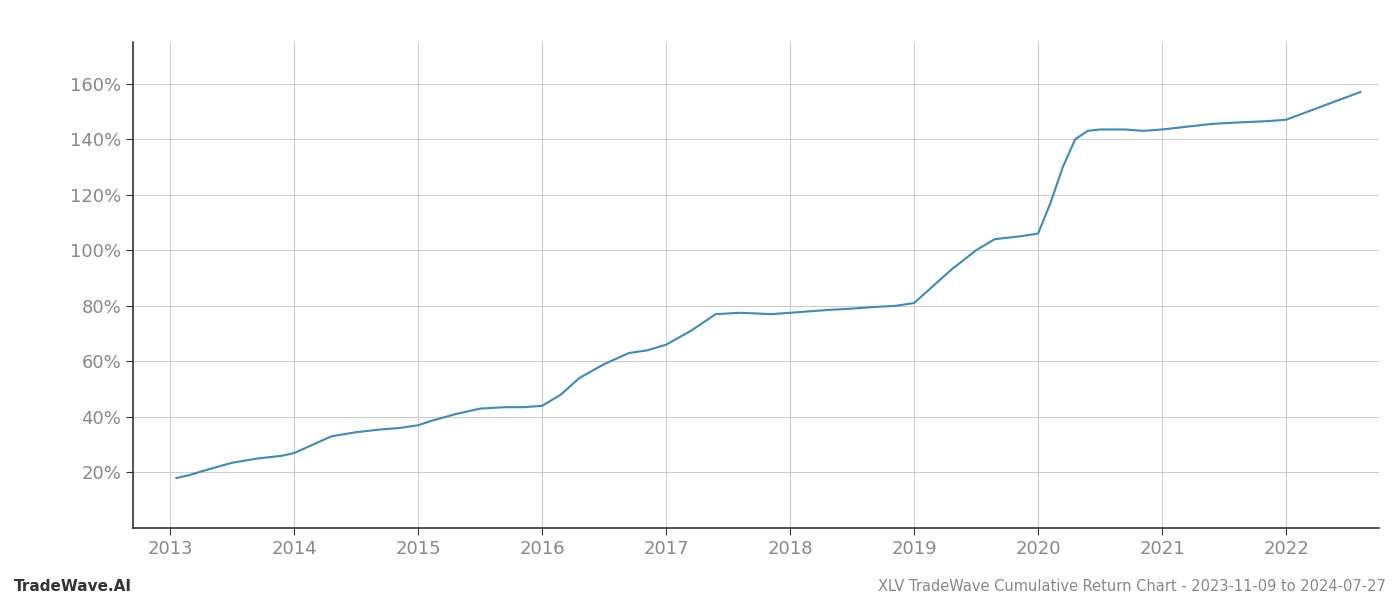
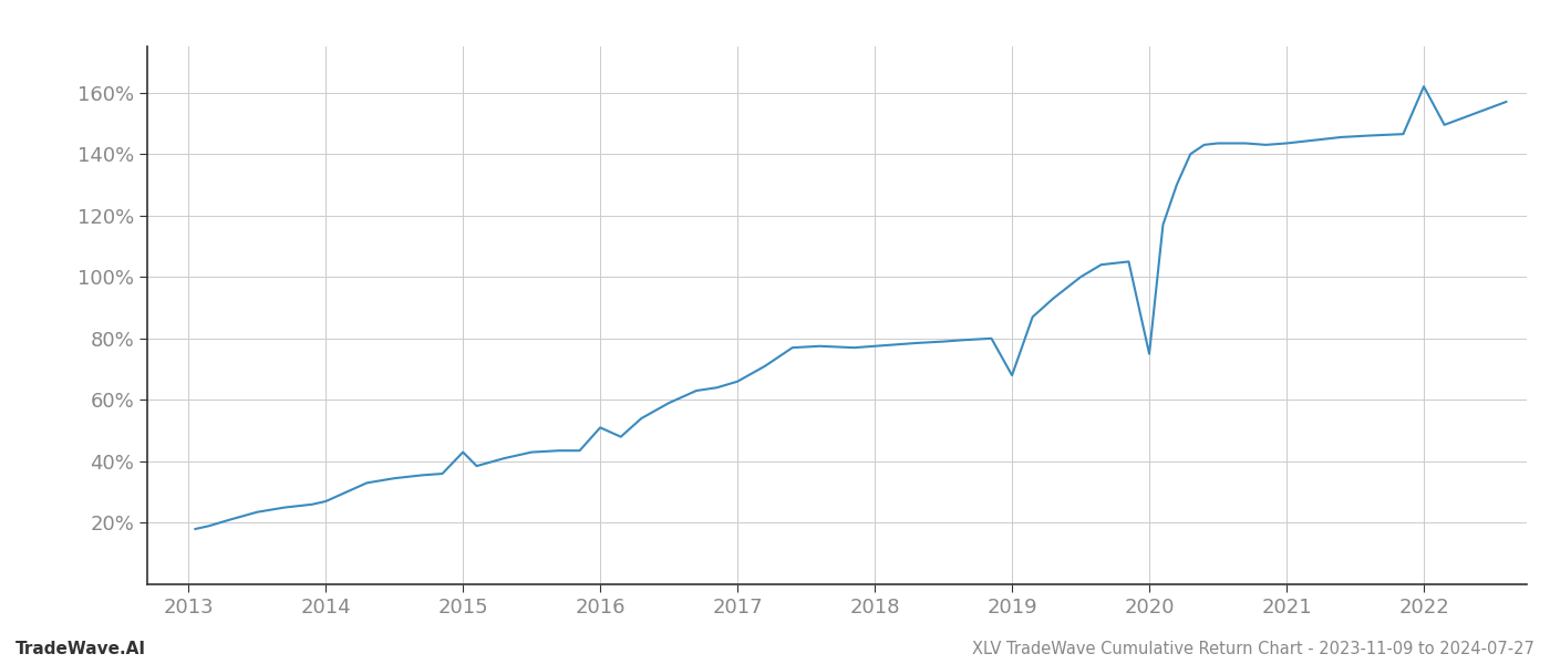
2015: 37.0% -> 43.0%
2016: 44.0% -> 51.0%
2019: 81.0% -> 68.0%
2020: 106.0% -> 75.0%
2022: 147.0% -> 162.0%
